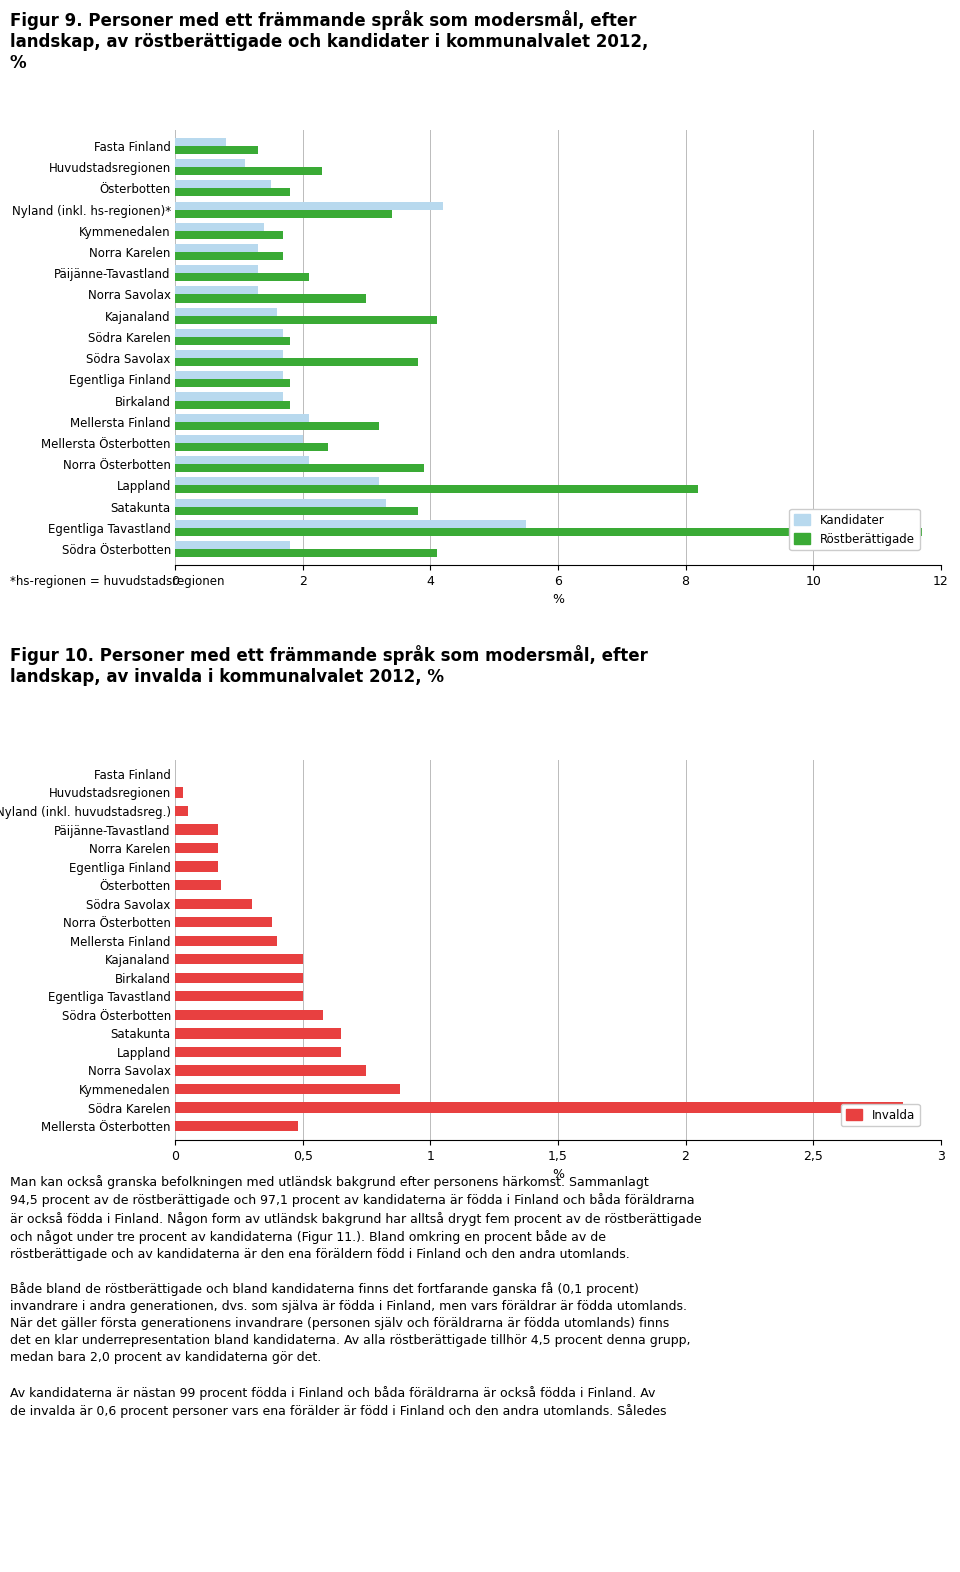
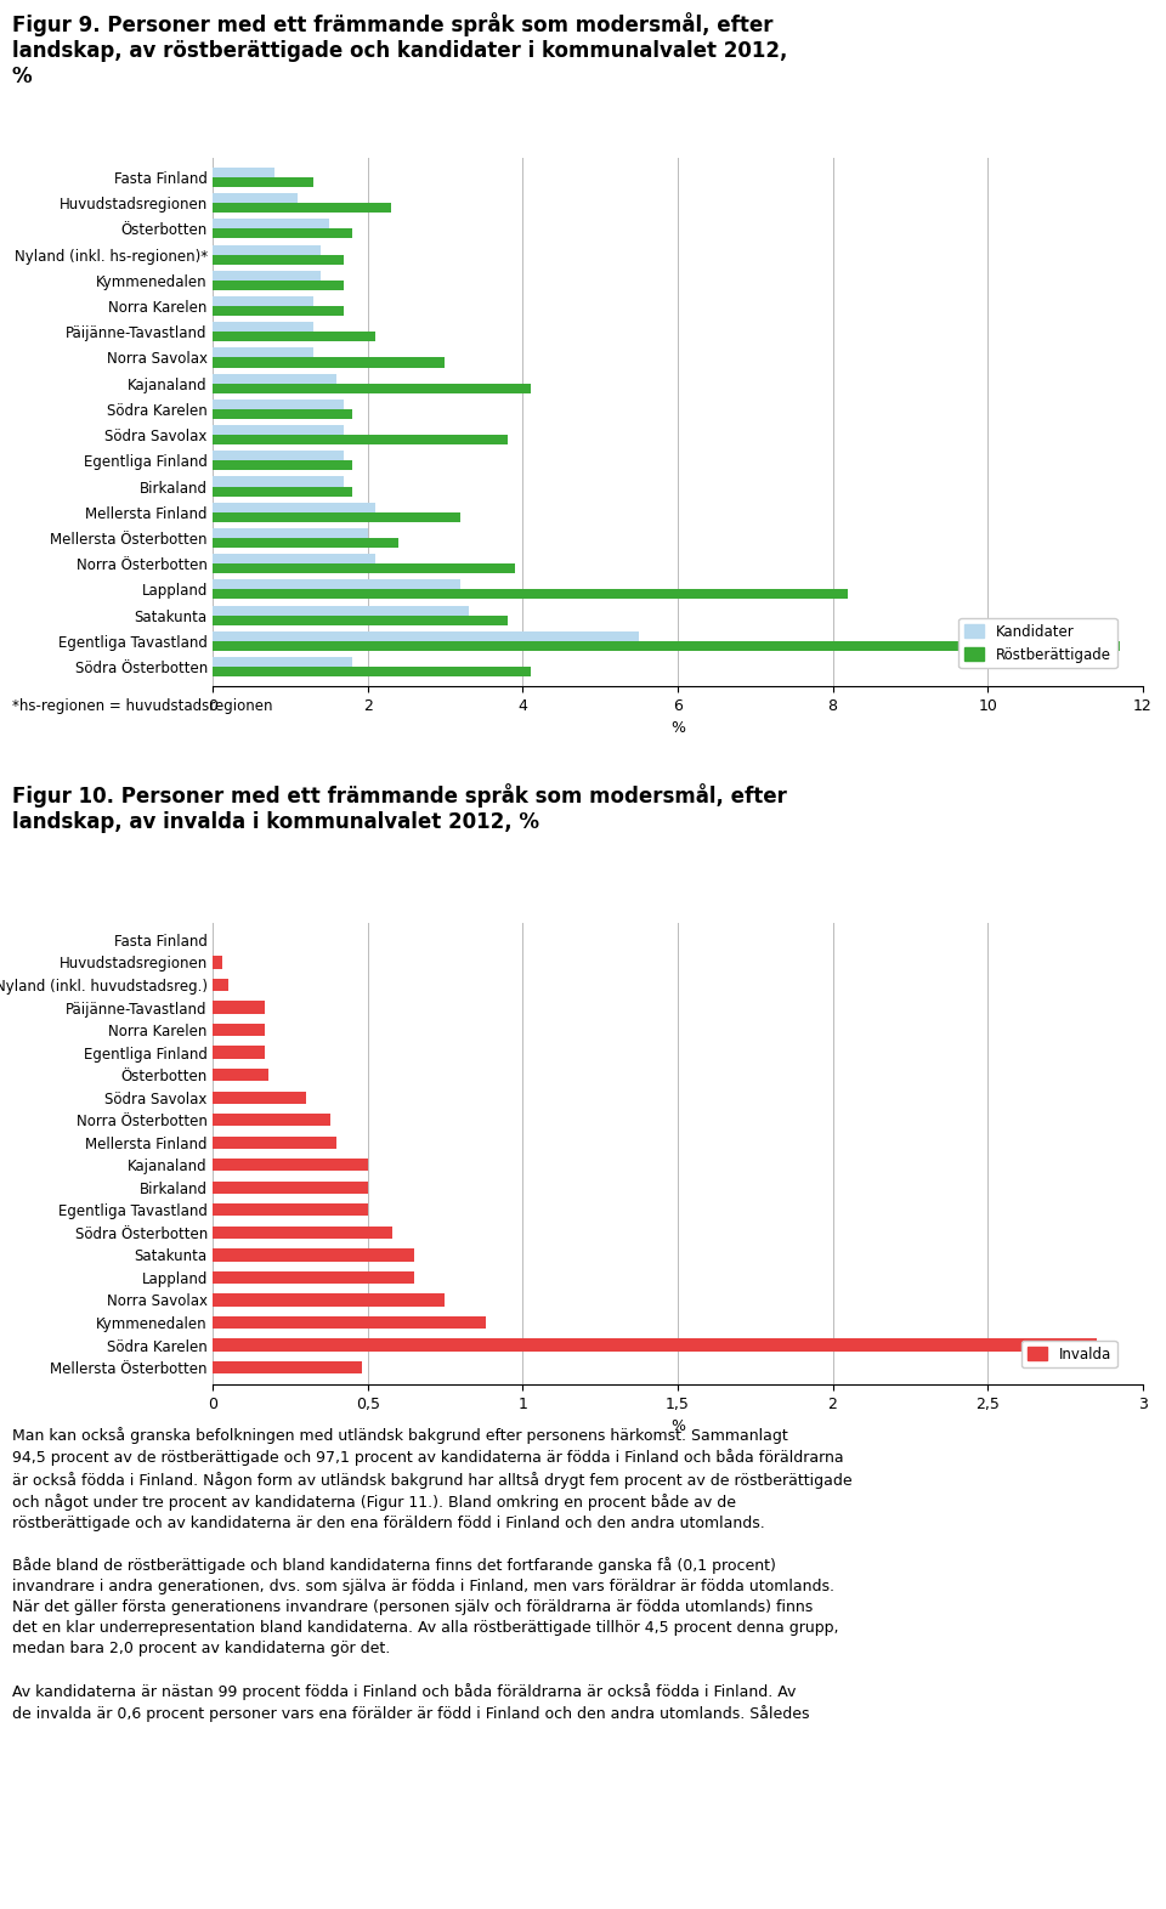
Kandidater/Nyland (inkl. hs-regionen)*: 4.2 -> 1.4
Röstberättigade/Nyland (inkl. hs-regionen)*: 3.4 -> 1.7
